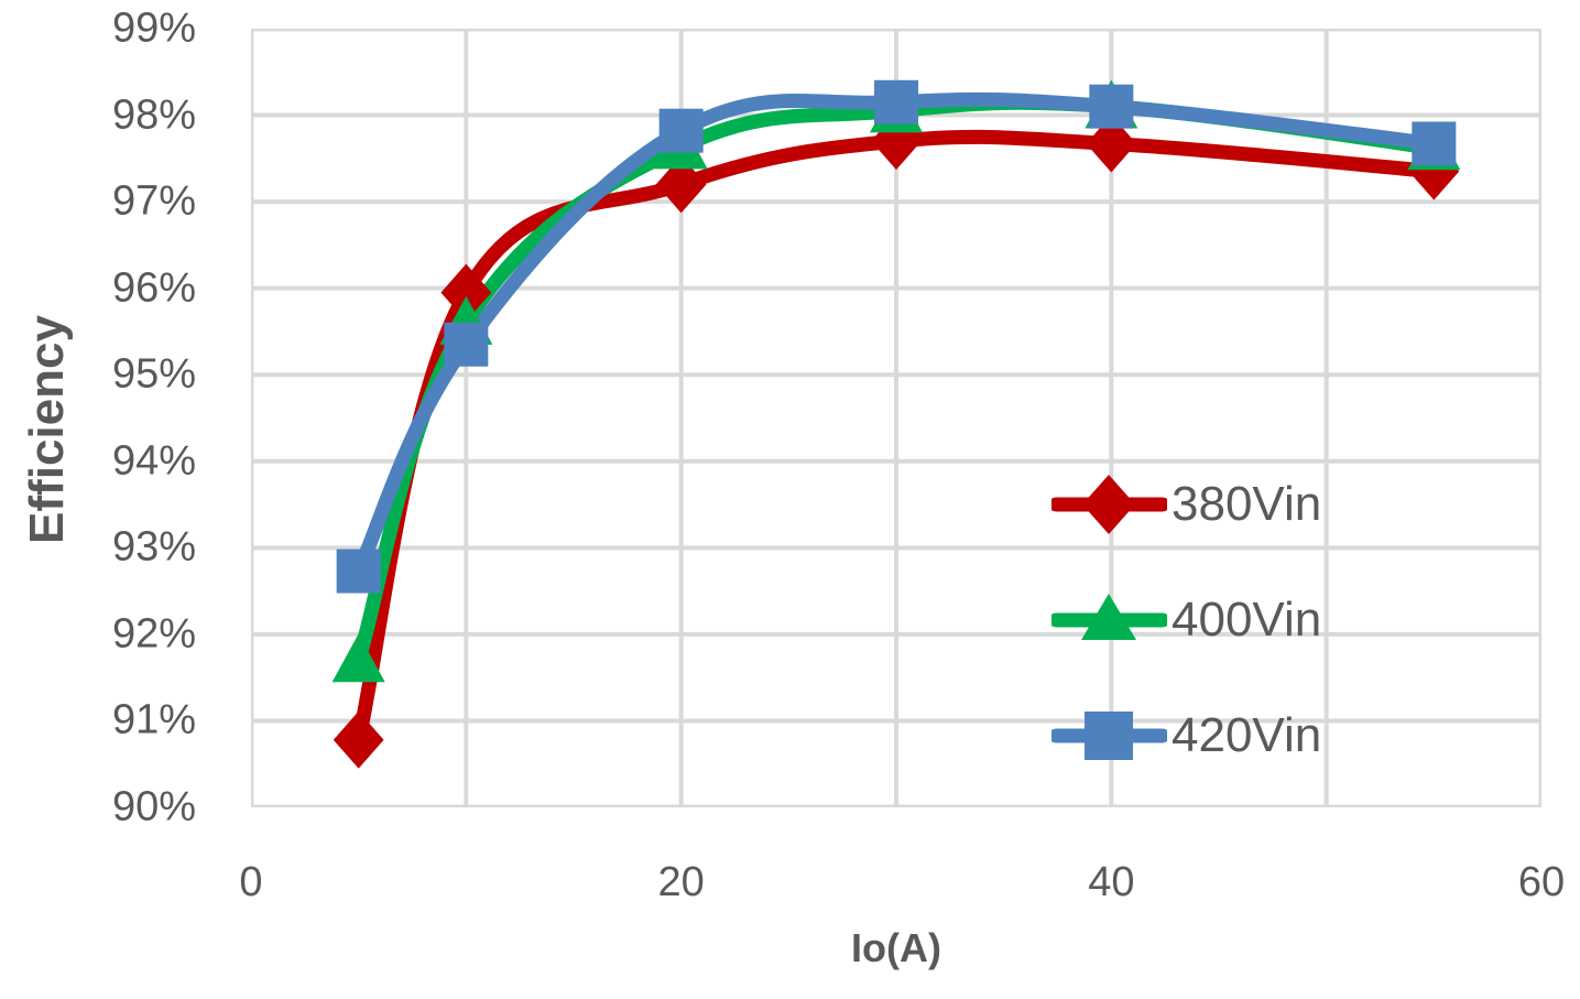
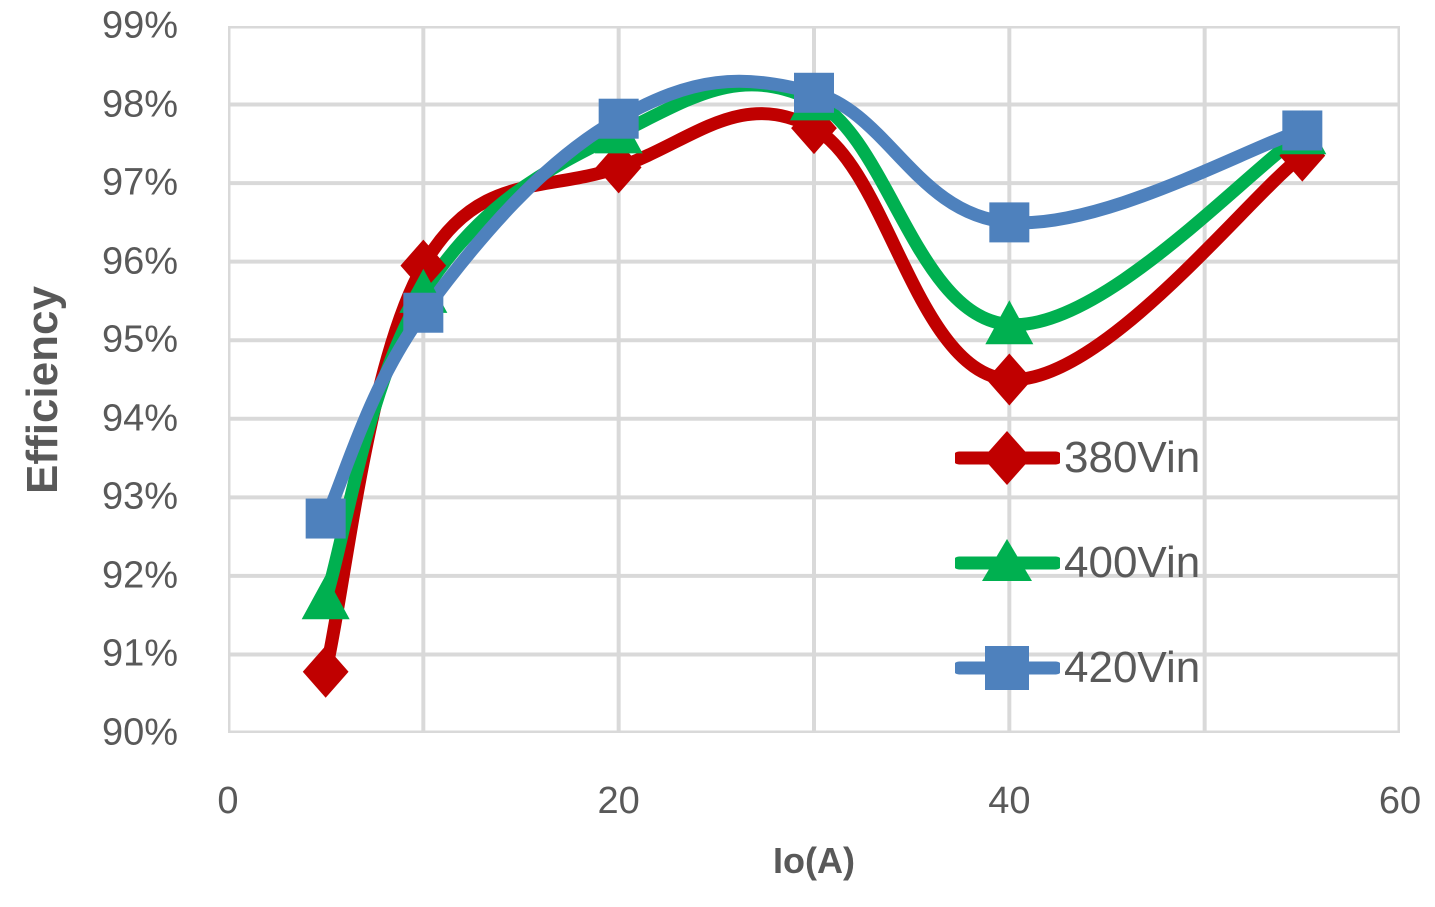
380Vin/40: 97.7% -> 94.5%
400Vin/40: 98.1% -> 95.2%
420Vin/40: 98.1% -> 96.5%
